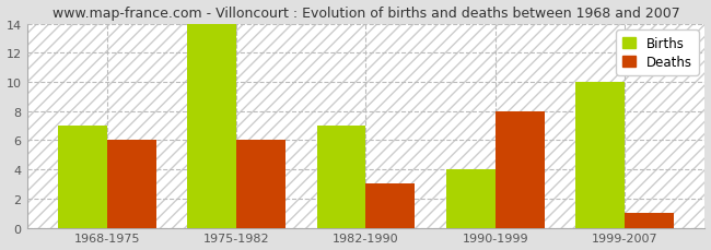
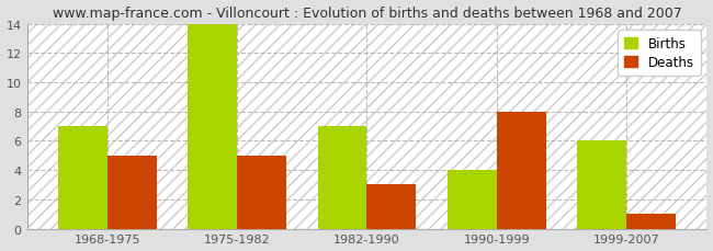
Deaths/1968-1975: 6 -> 5
Deaths/1975-1982: 6 -> 5
Births/1999-2007: 10 -> 6
